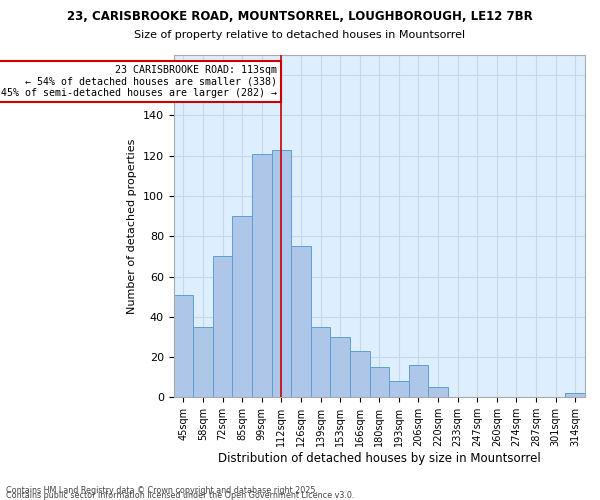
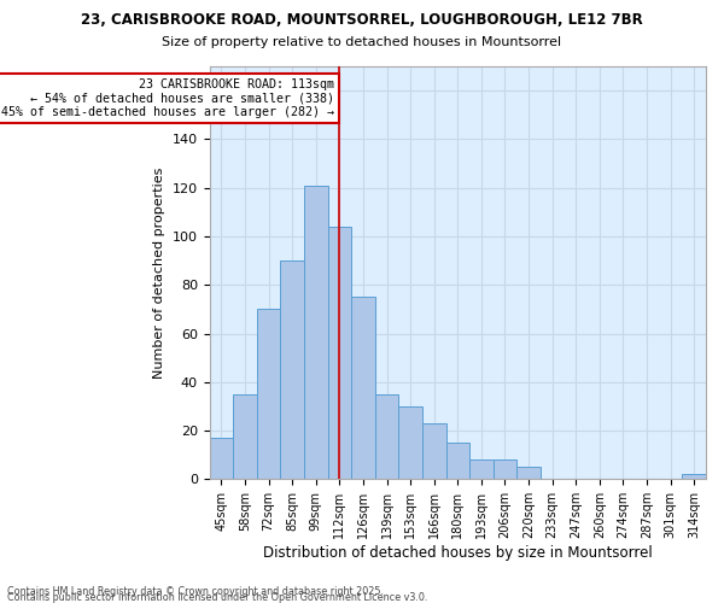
45sqm: 51 -> 17
112sqm: 123 -> 104
206sqm: 16 -> 8
